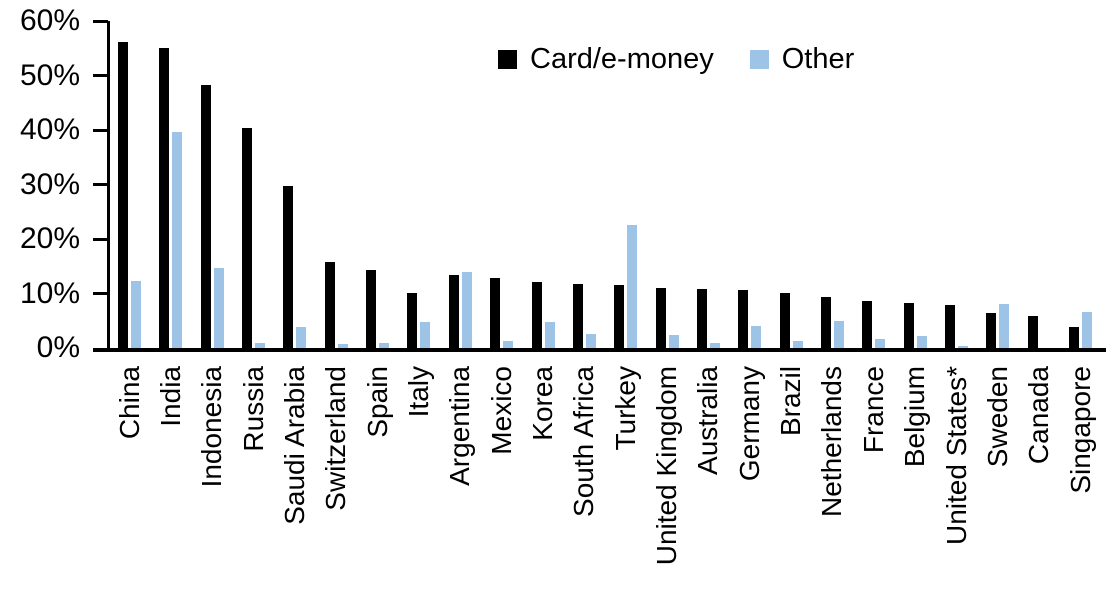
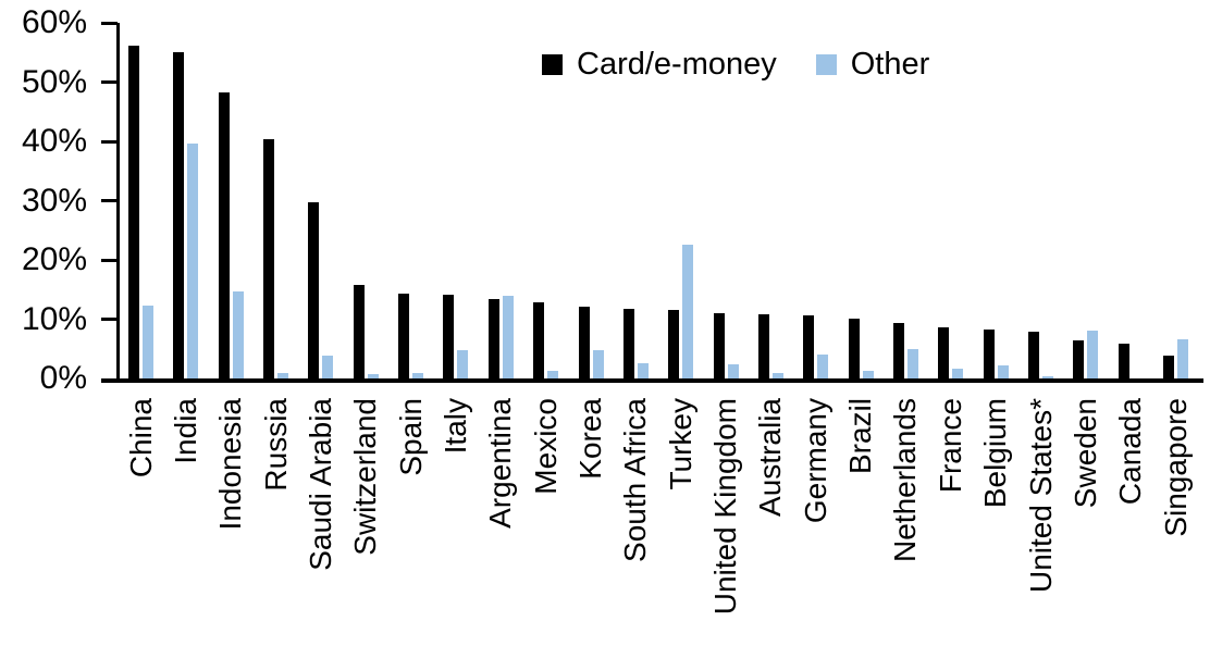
Card/e-money/Italy: 10% -> 14%
